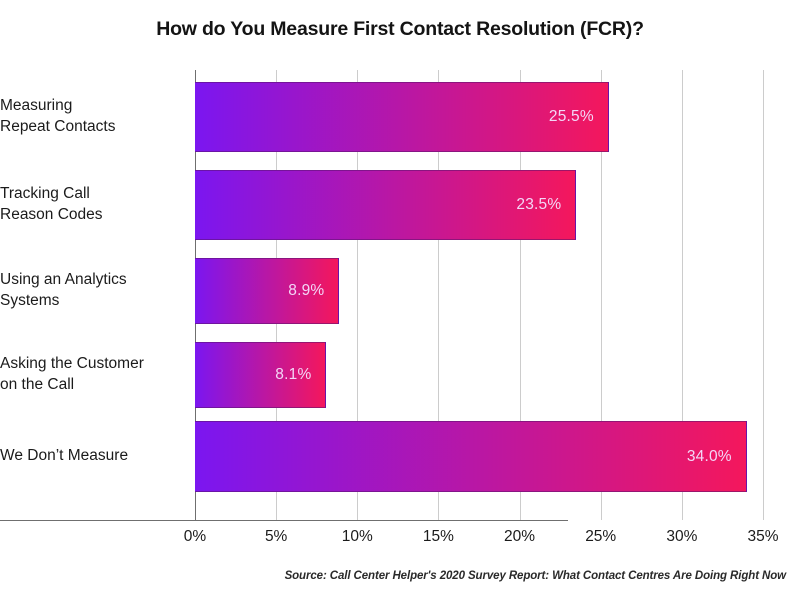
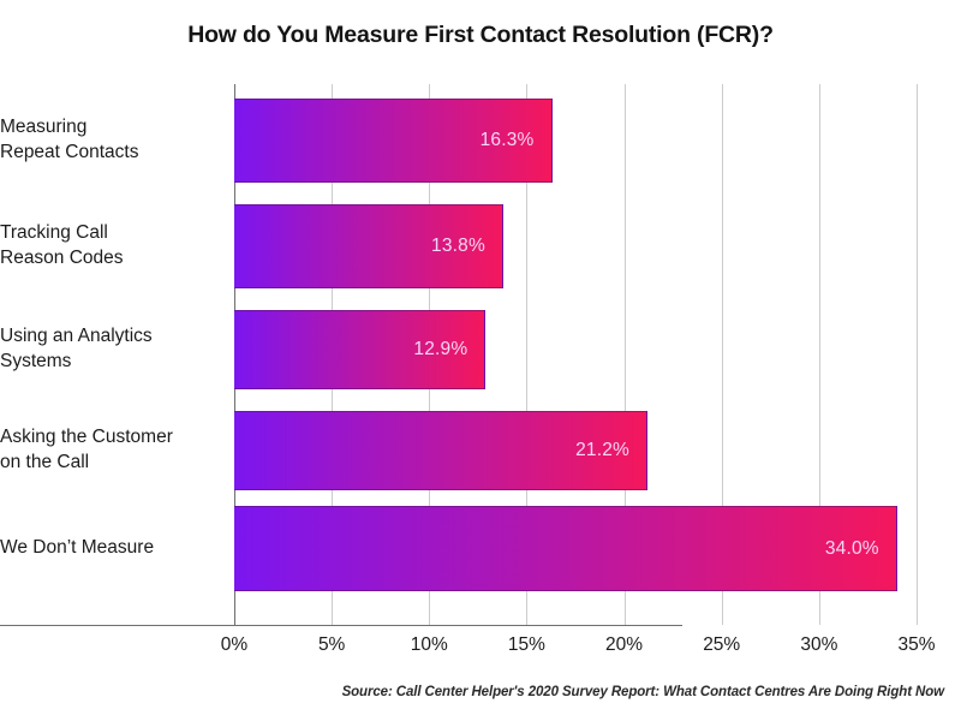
Measuring Repeat Contacts: 25.5% -> 16.3%
Tracking Call Reason Codes: 23.5% -> 13.8%
Using an Analytics Systems: 8.9% -> 12.9%
Asking the Customer on the Call: 8.1% -> 21.2%
